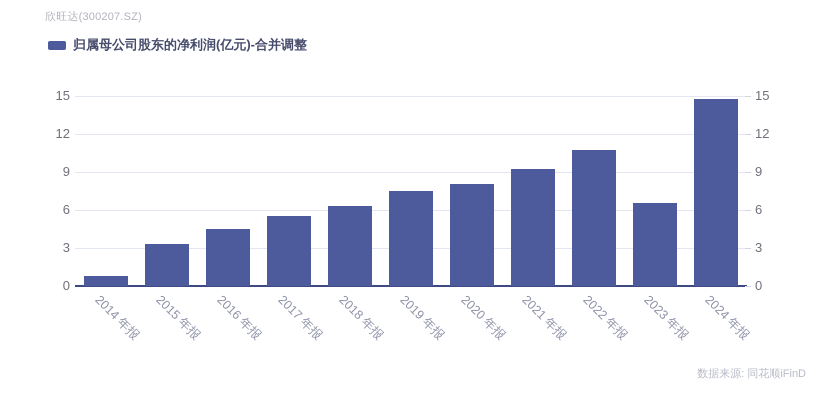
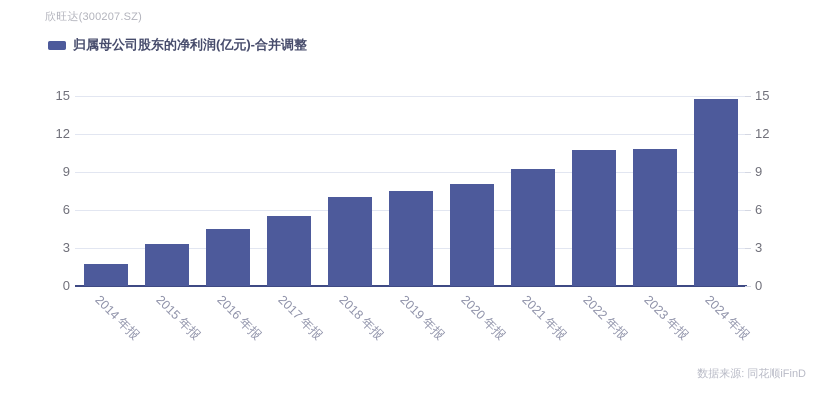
2014 年报: 0.8 -> 1.7
2018 年报: 6.3 -> 7.0
2023 年报: 6.5 -> 10.8
